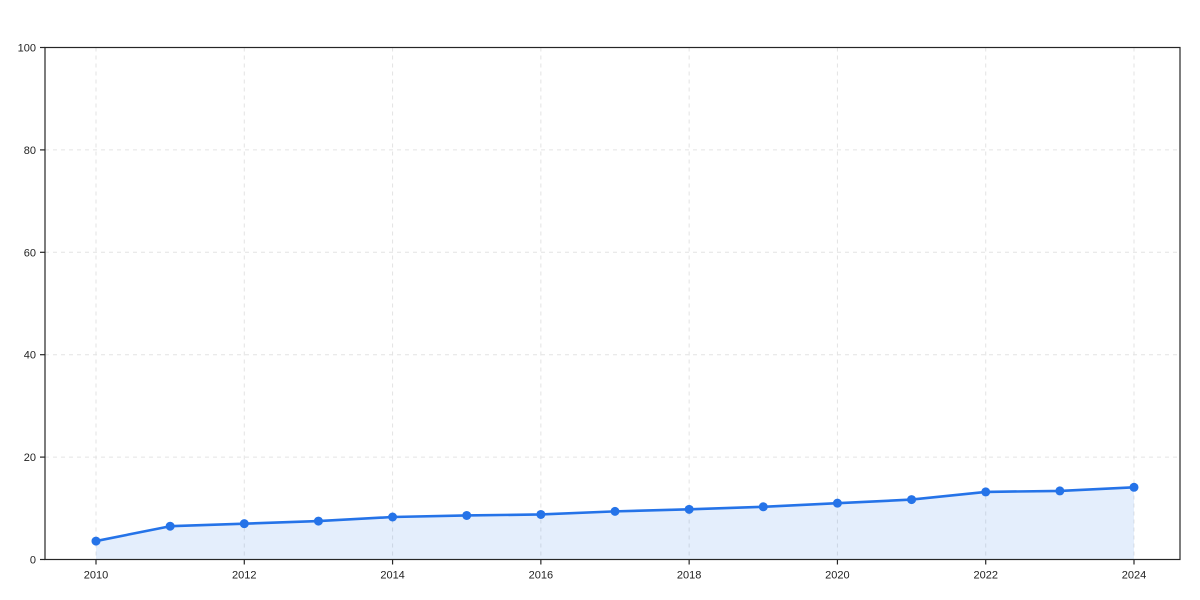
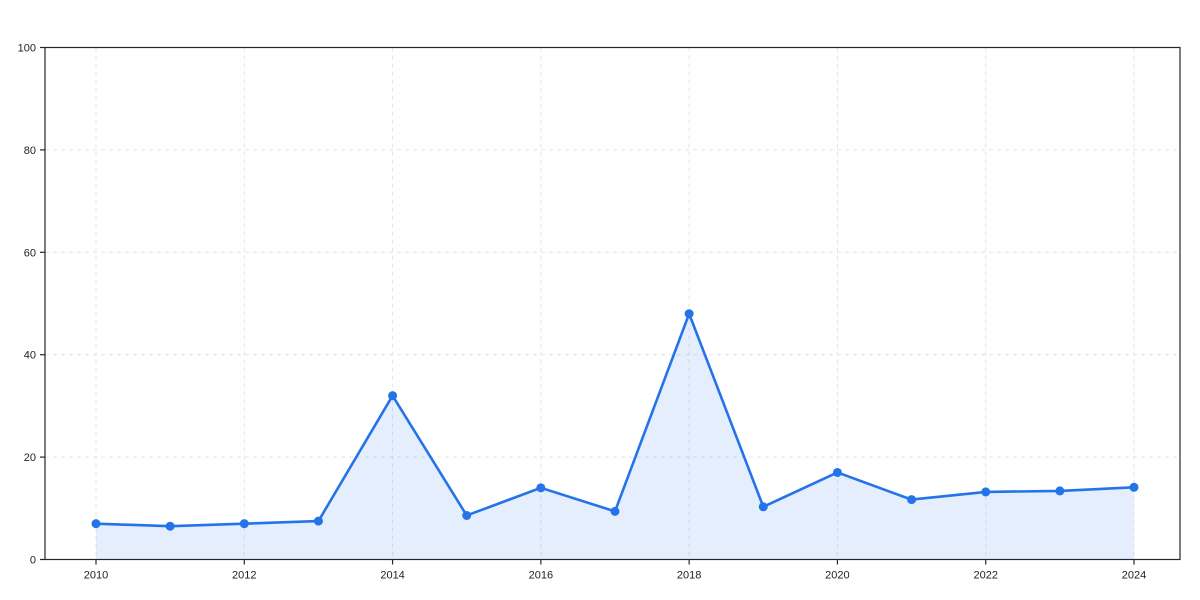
2010: 4 -> 7
2014: 8 -> 32
2016: 9 -> 14
2018: 10 -> 48
2020: 11 -> 17
